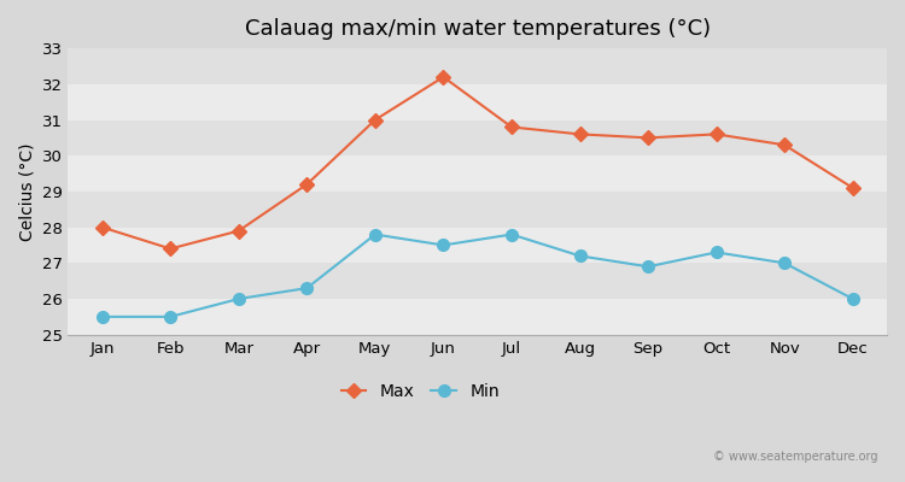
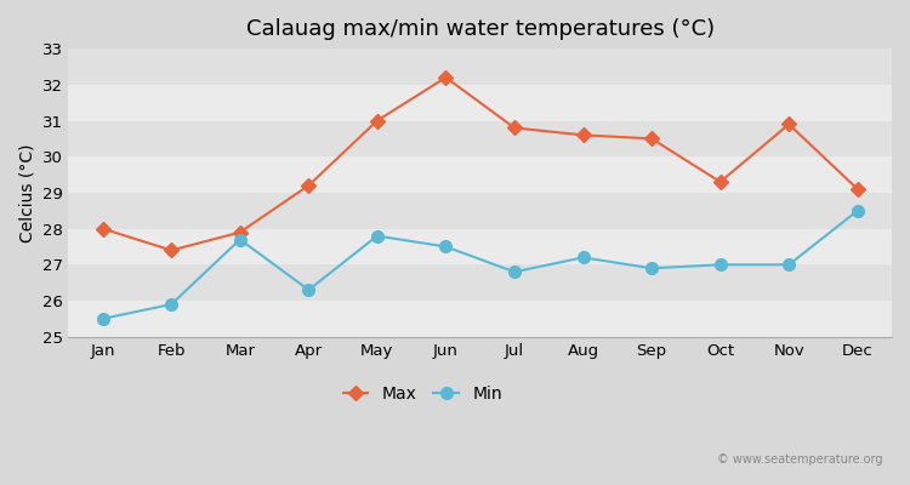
Min/Feb: 25.5 -> 25.9
Min/Mar: 26.0 -> 27.7
Min/Jul: 27.8 -> 26.8
Max/Oct: 30.6 -> 29.3
Min/Oct: 27.3 -> 27.0
Max/Nov: 30.3 -> 30.9
Min/Dec: 26.0 -> 28.5
